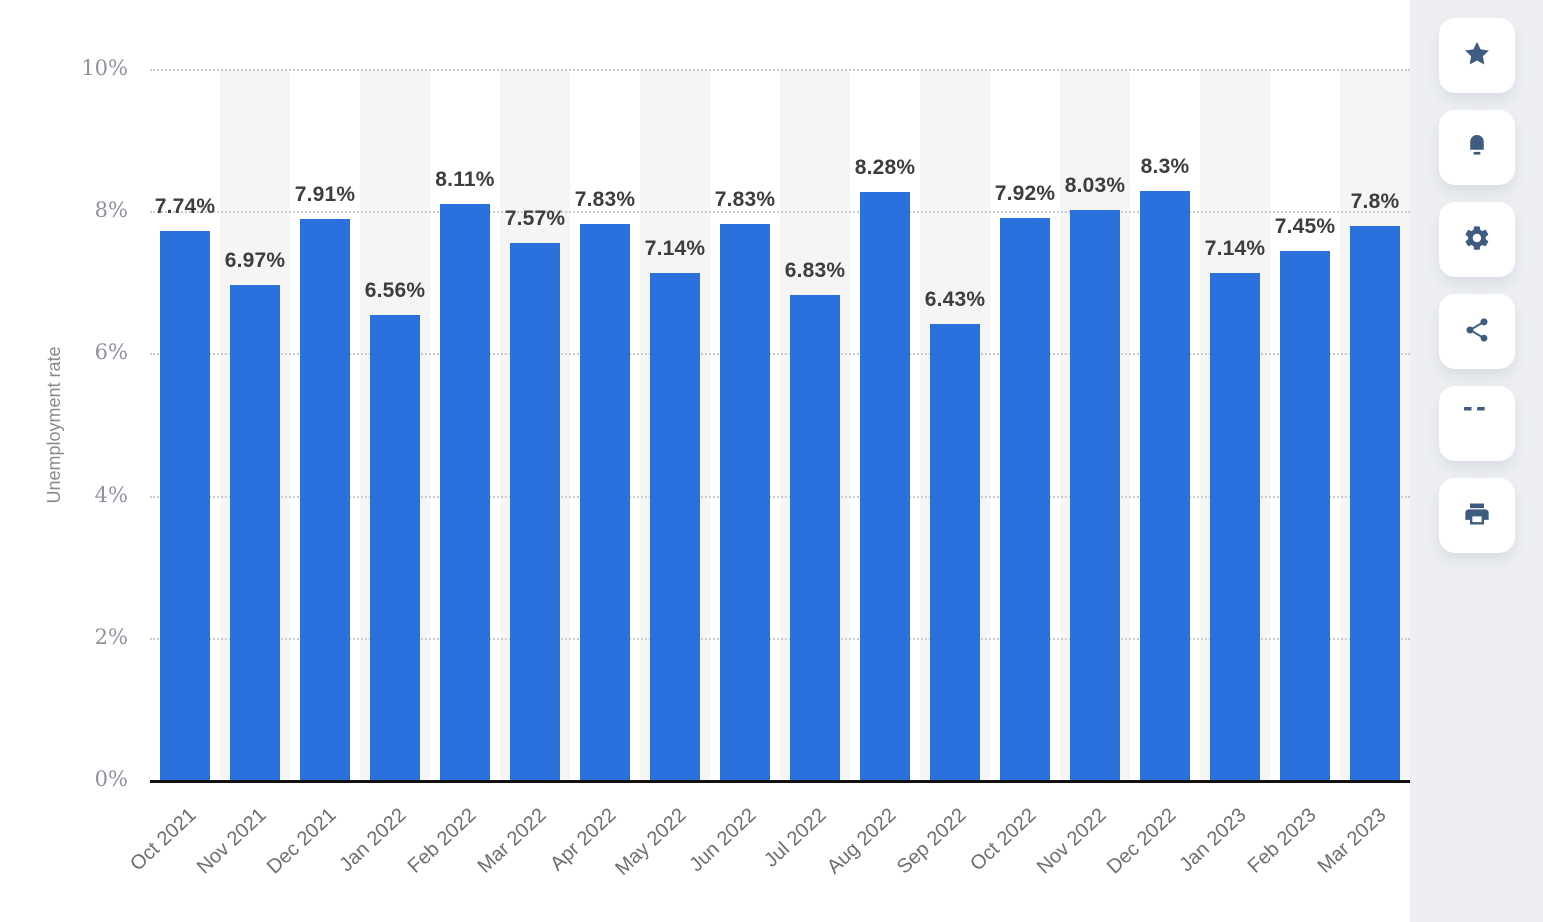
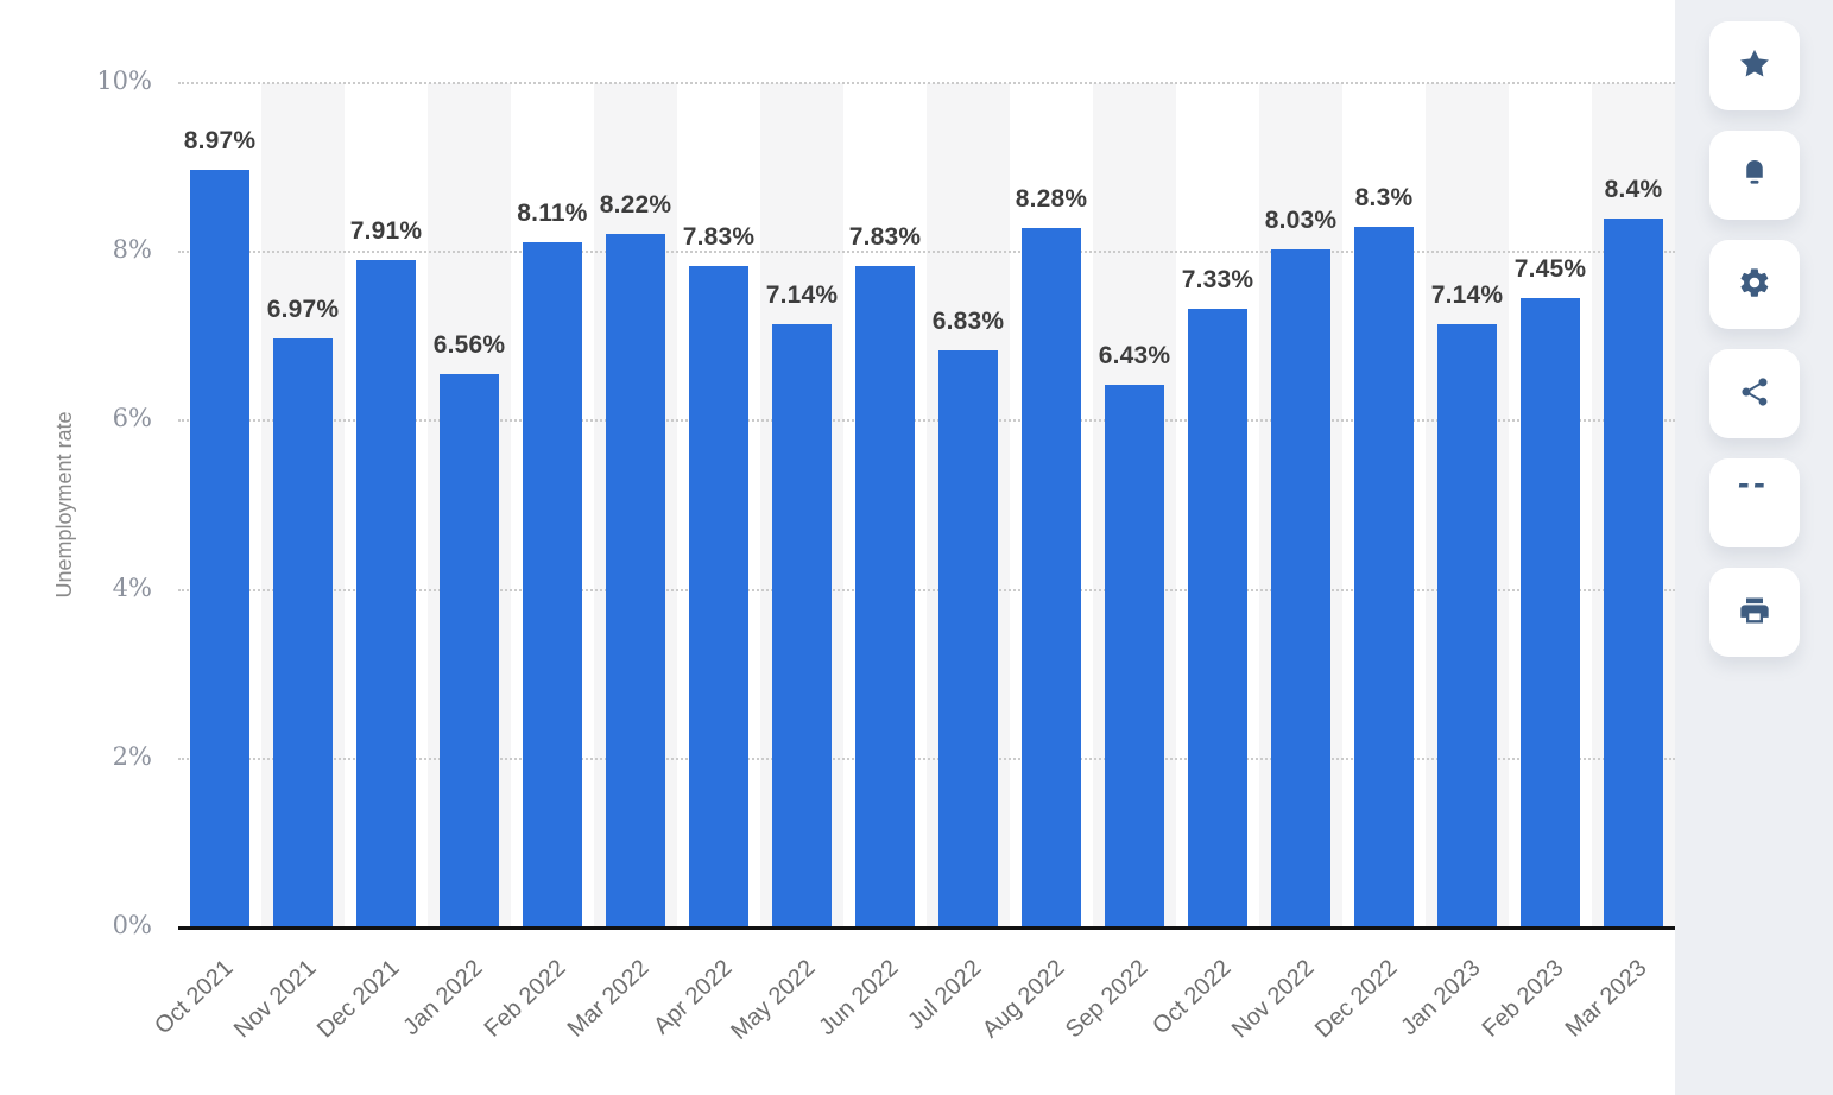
Oct 2021: 7.74% -> 8.97%
Mar 2022: 7.57% -> 8.22%
Oct 2022: 7.92% -> 7.33%
Mar 2023: 7.8% -> 8.4%
